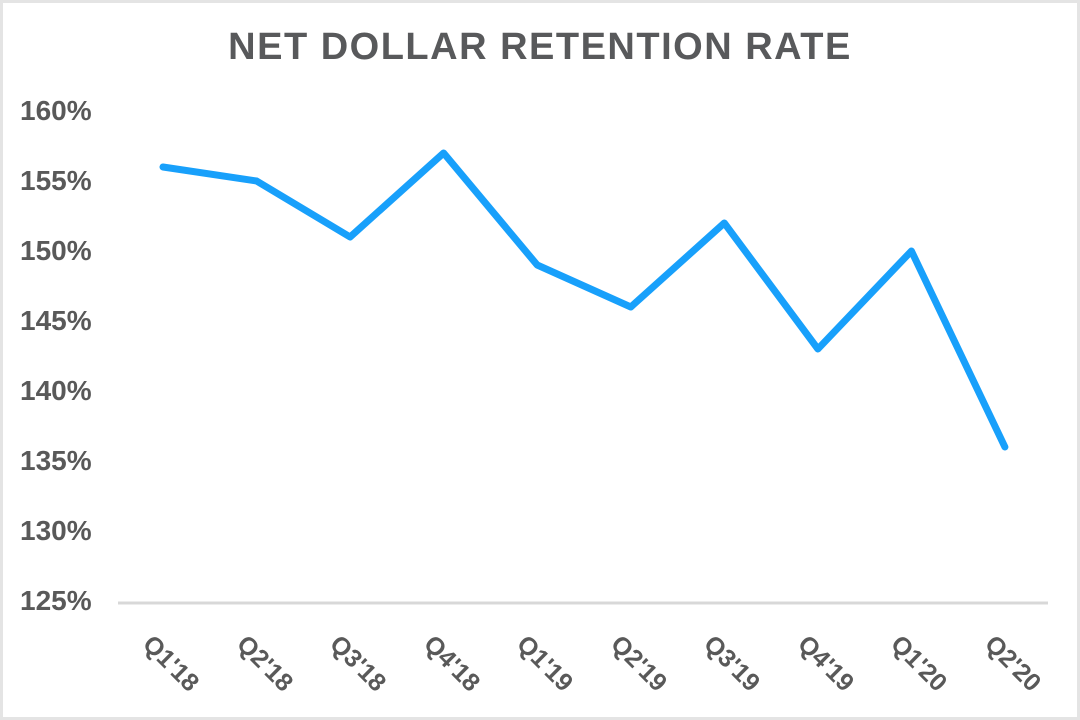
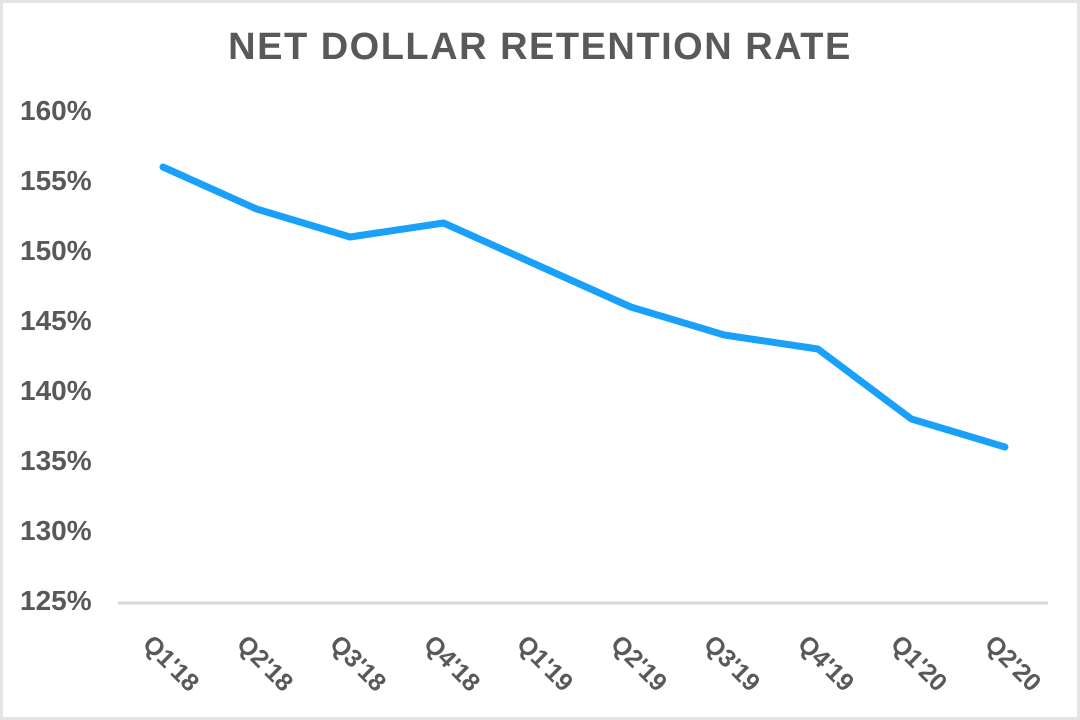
Q2'18: 155% -> 153%
Q4'18: 157% -> 152%
Q3'19: 152% -> 144%
Q1'20: 150% -> 138%
